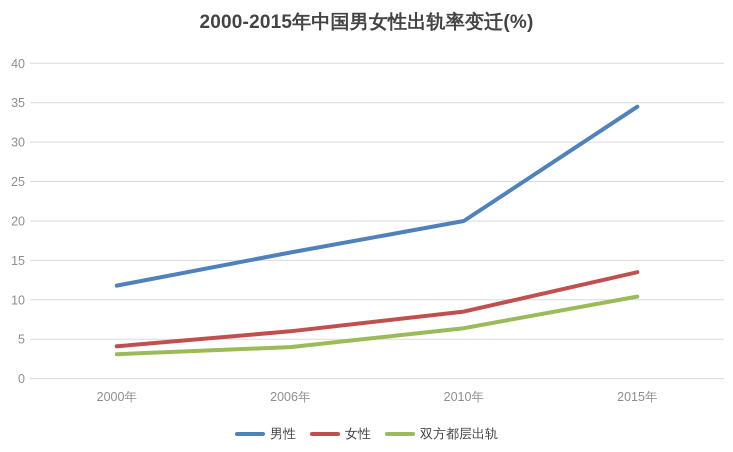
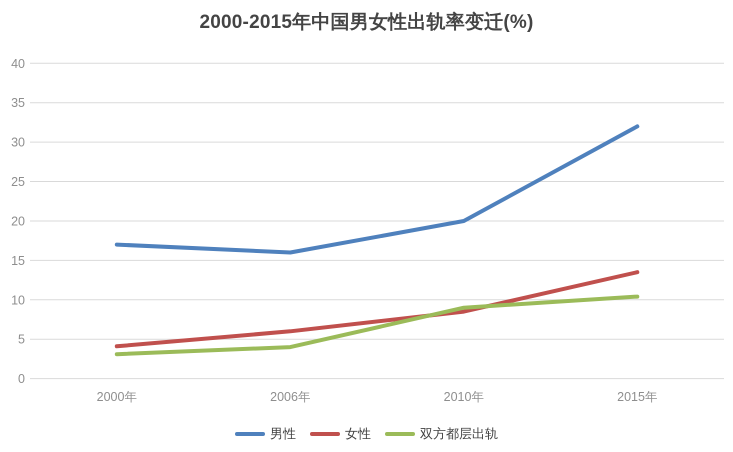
男性/2000年: 12 -> 17
双方都层出轨/2010年: 6 -> 9
男性/2015年: 34 -> 32
